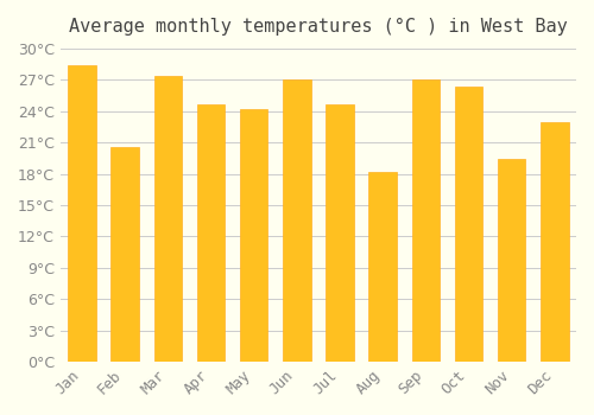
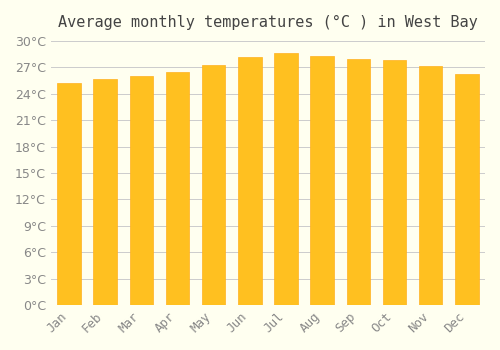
Jan: 28.4°C -> 25.2°C
Feb: 20.6°C -> 25.7°C
Mar: 27.4°C -> 26.0°C
Apr: 24.6°C -> 26.5°C
May: 24.2°C -> 27.3°C
Jun: 27.0°C -> 28.2°C
Jul: 24.6°C -> 28.6°C
Aug: 18.2°C -> 28.3°C
Sep: 27.0°C -> 28.0°C
Oct: 26.4°C -> 27.8°C
Nov: 19.4°C -> 27.1°C
Dec: 23.0°C -> 26.2°C
